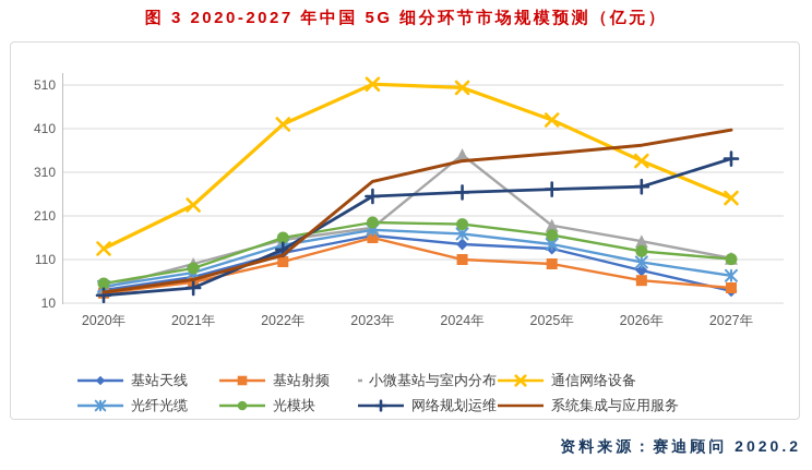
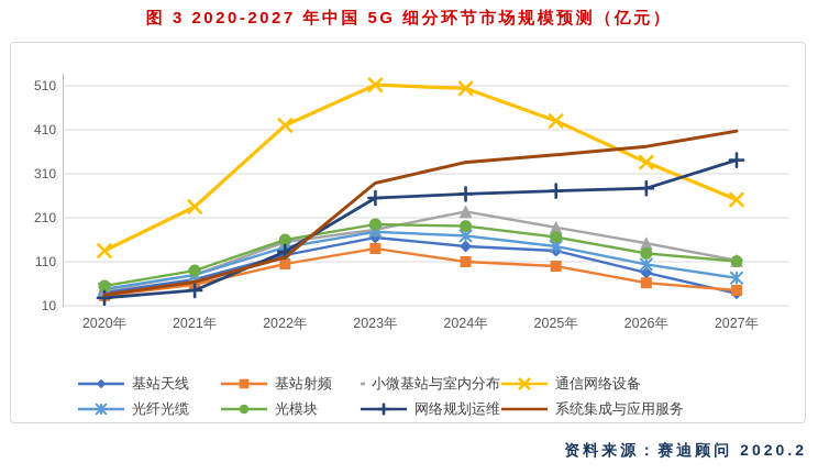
小微基站与室内分布/2021年: 100 -> 80
基站射频/2023年: 160 -> 140
小微基站与室内分布/2024年: 350 -> 220
